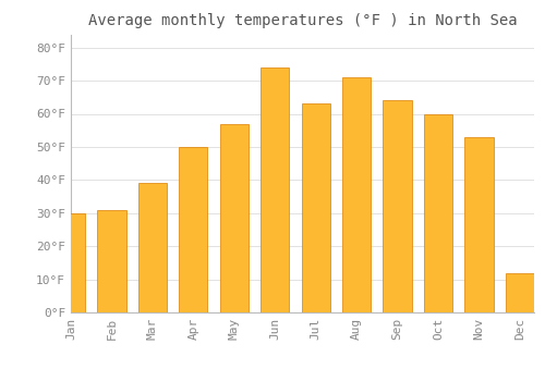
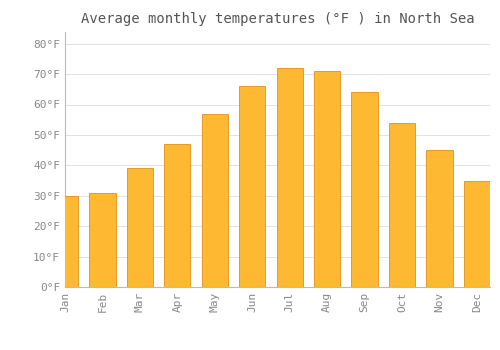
Apr: 50°F -> 47°F
Jun: 74°F -> 66°F
Jul: 63°F -> 72°F
Oct: 60°F -> 54°F
Nov: 53°F -> 45°F
Dec: 12°F -> 35°F
